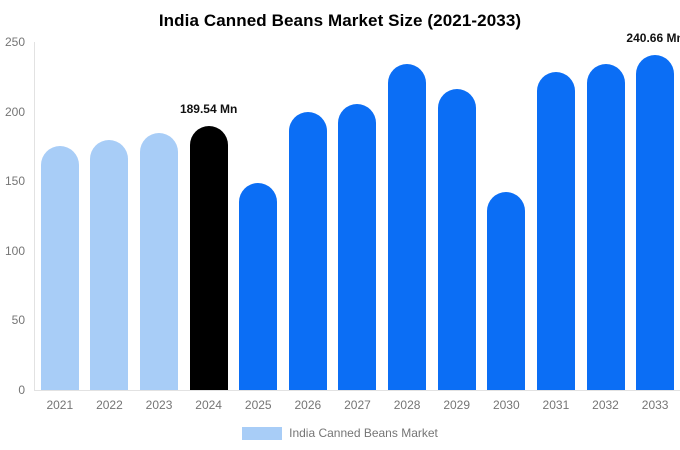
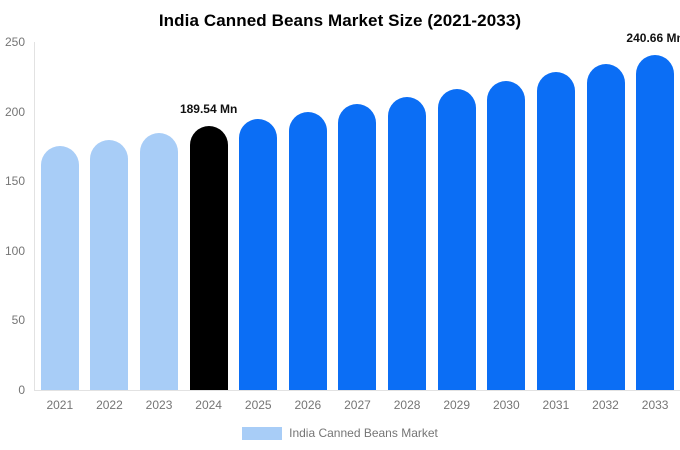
2025: 149 -> 195
2028: 234 -> 211
2030: 142 -> 222
